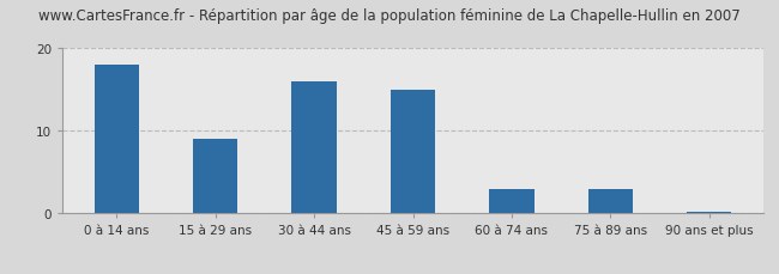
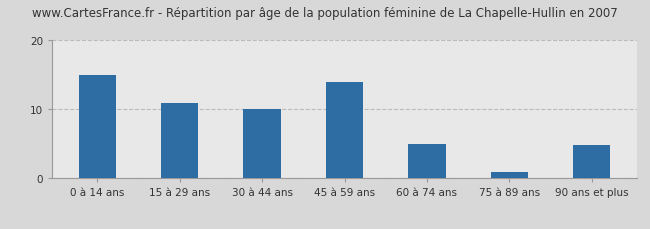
0 à 14 ans: 18.0 -> 15.0
15 à 29 ans: 9.0 -> 11.0
30 à 44 ans: 16.0 -> 10.0
45 à 59 ans: 15.0 -> 14.0
60 à 74 ans: 3.0 -> 5.0
75 à 89 ans: 3.0 -> 1.0
90 ans et plus: 0.2 -> 4.8
